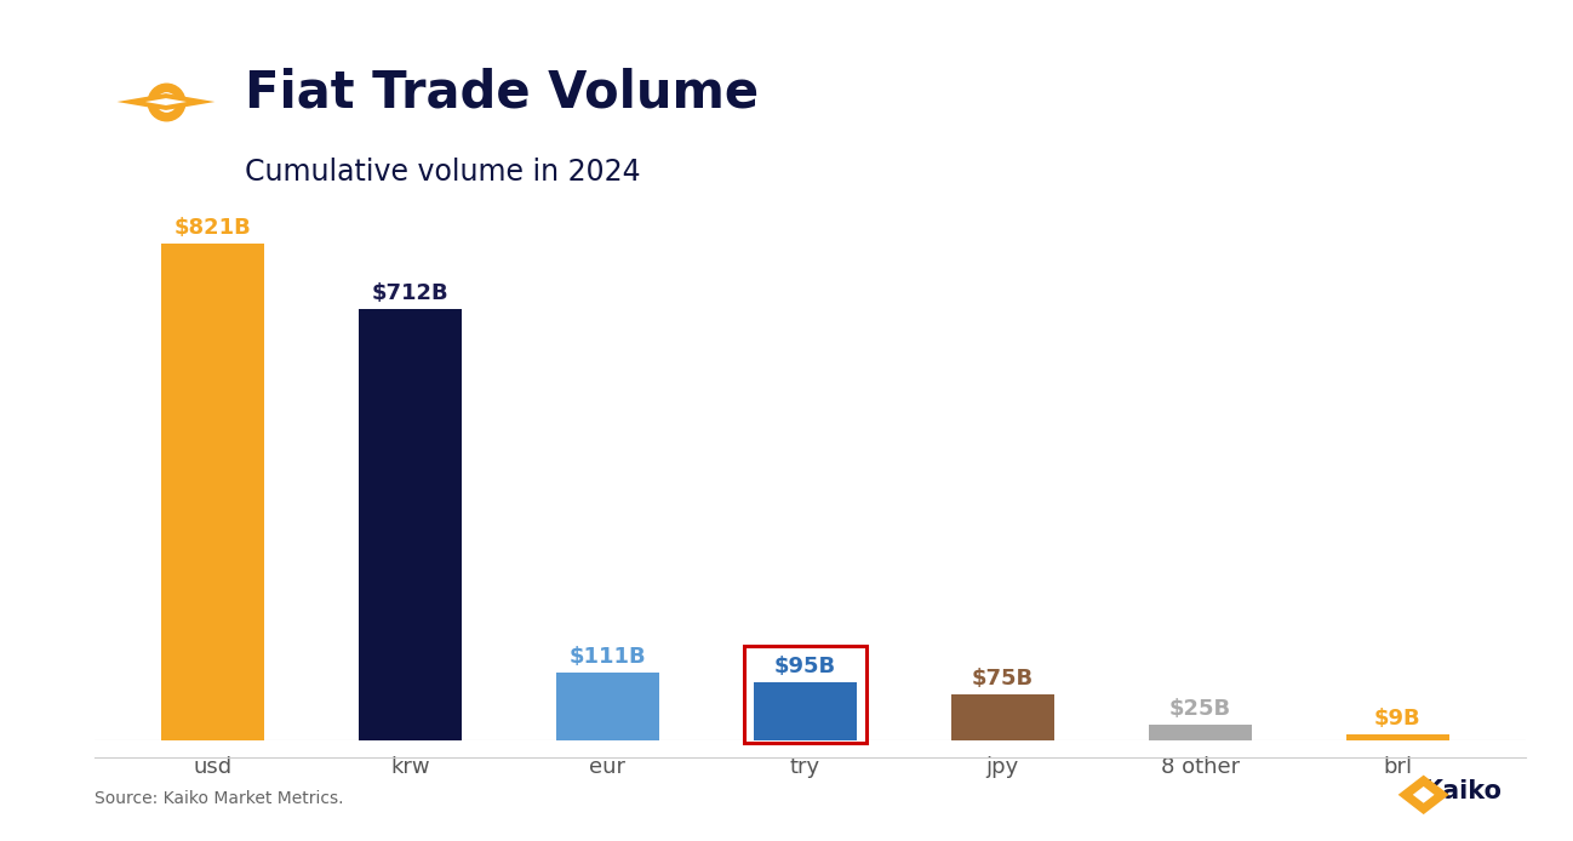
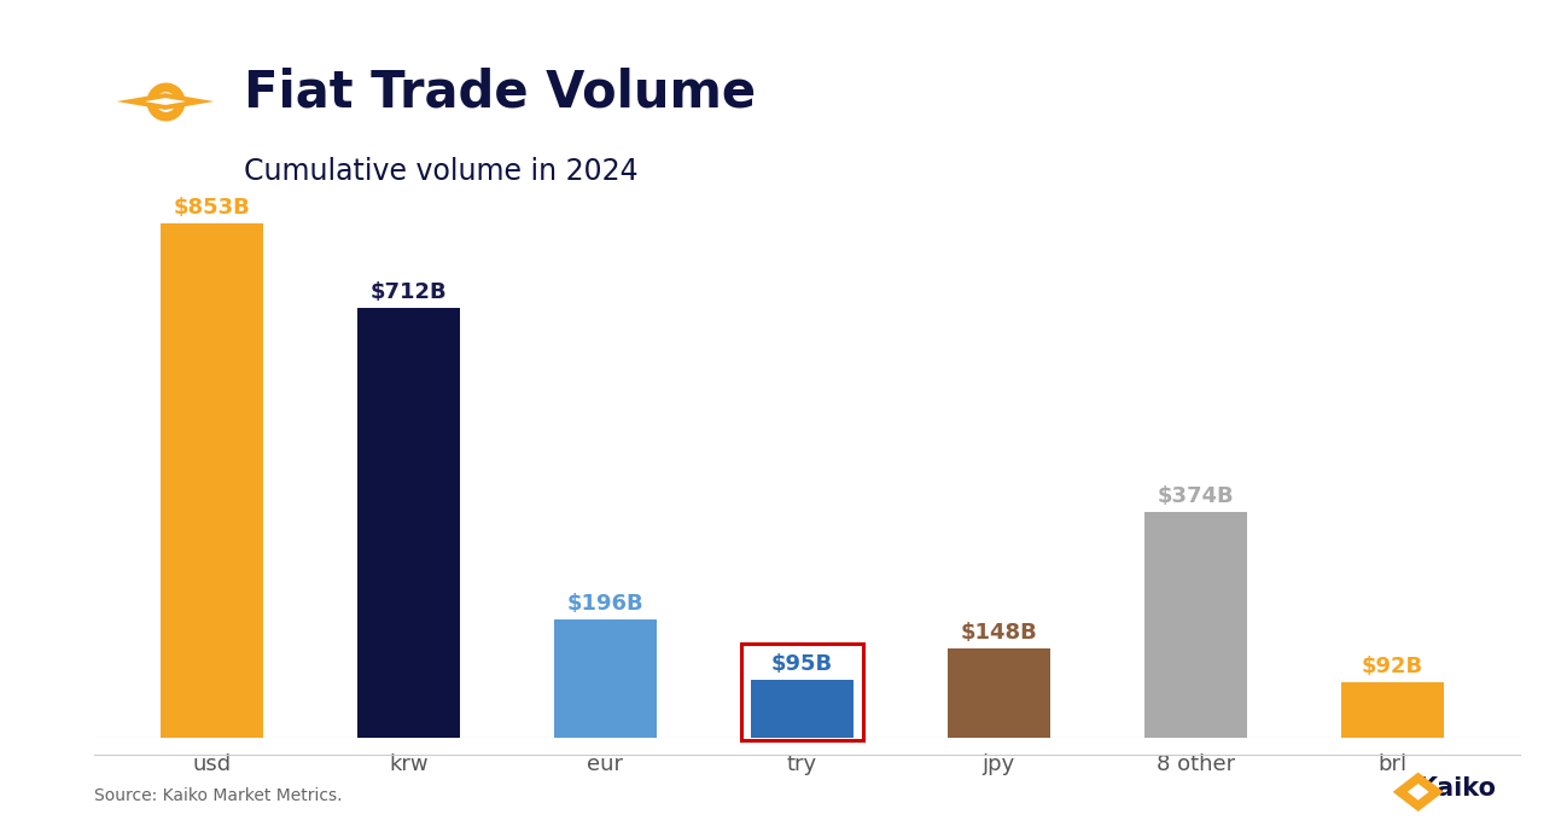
usd: $821B -> $853B
eur: $111B -> $196B
jpy: $75B -> $148B
8 other: $25B -> $374B
brl: $9B -> $92B
